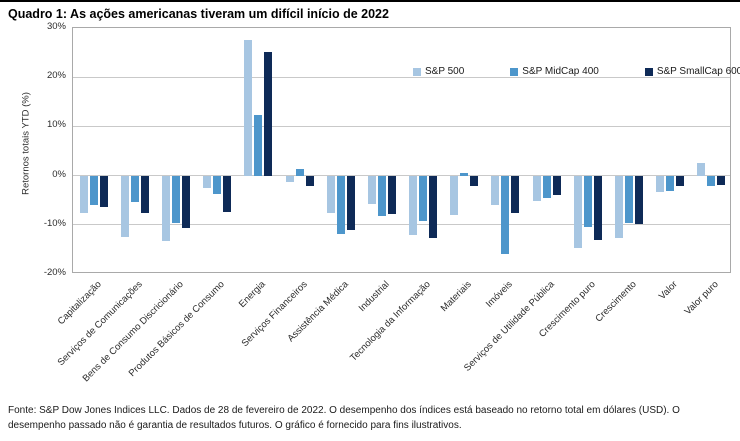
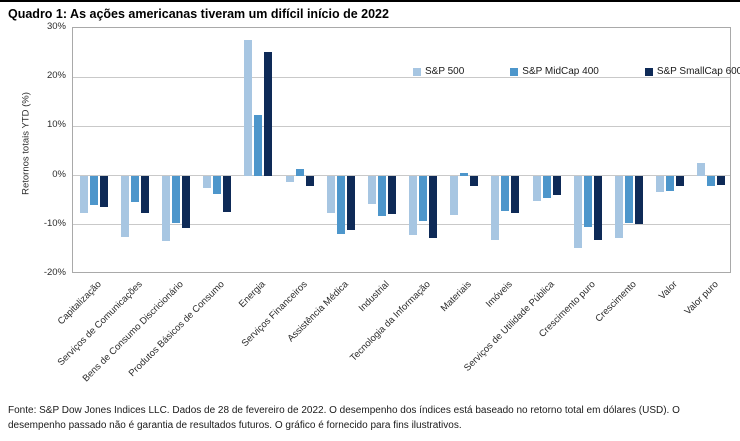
S&P 500/Imóveis: -6% -> -13%
S&P MidCap 400/Imóveis: -16% -> -7%
